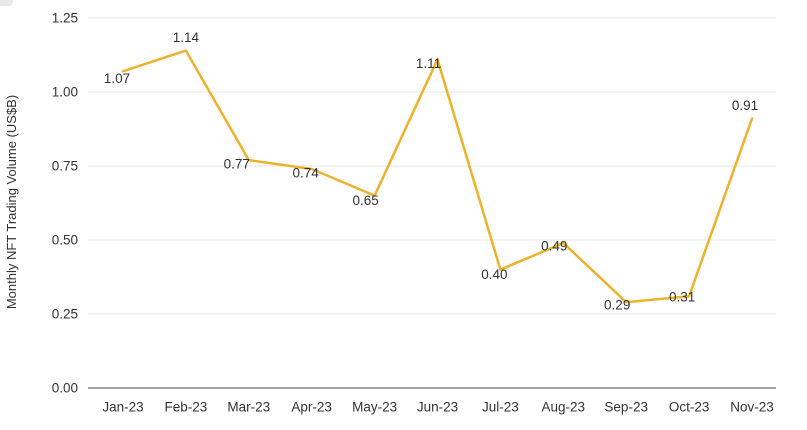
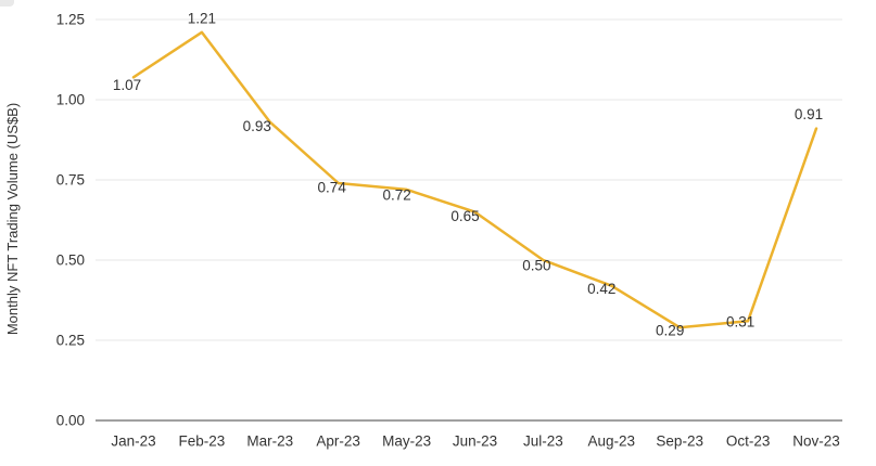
Feb-23: 1.14 -> 1.21
Mar-23: 0.77 -> 0.93
May-23: 0.65 -> 0.72
Jun-23: 1.11 -> 0.65
Jul-23: 0.40 -> 0.50
Aug-23: 0.49 -> 0.42
